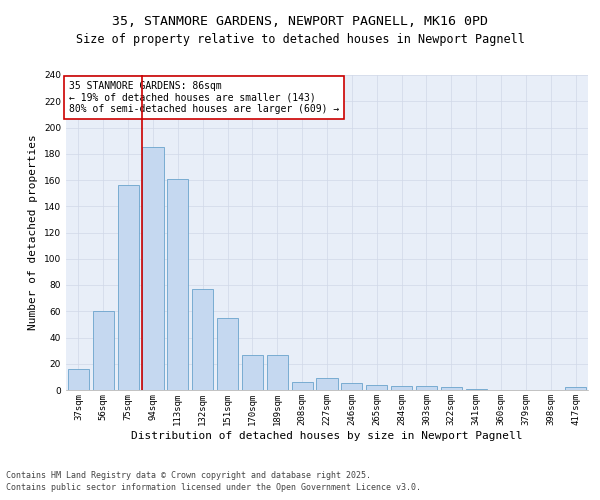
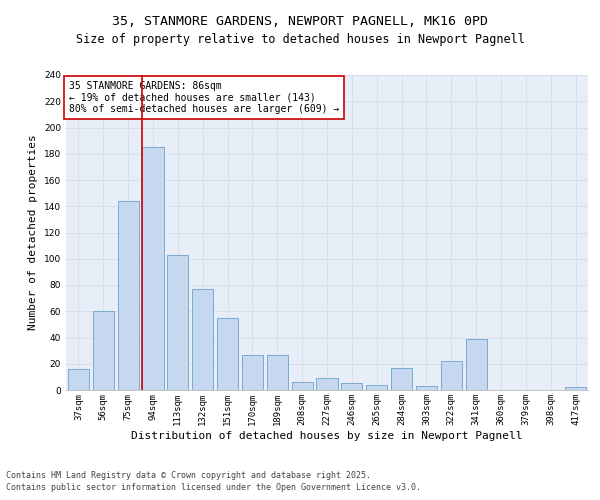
75sqm: 156 -> 144
113sqm: 161 -> 103
284sqm: 3 -> 17
322sqm: 2 -> 22
341sqm: 1 -> 39
